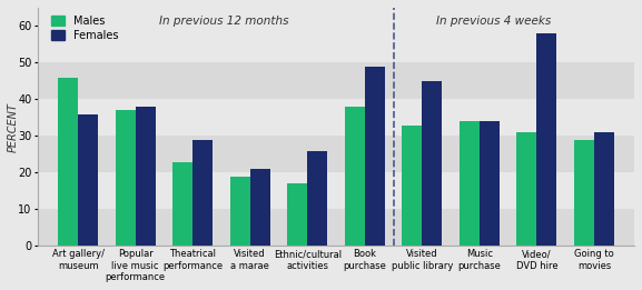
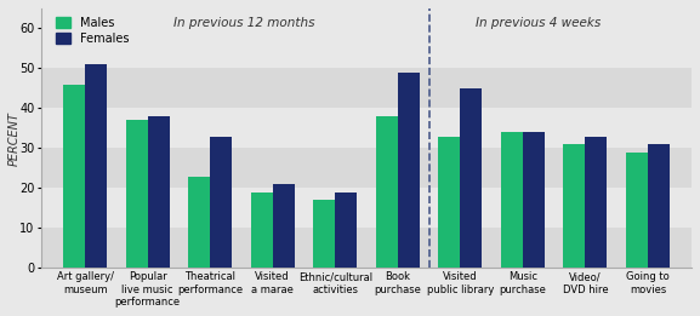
Females/Art gallery/ museum: 36 -> 51
Females/Theatrical performance: 29 -> 33
Females/Ethnic/cultural activities: 26 -> 19
Females/Video/ DVD hire: 58 -> 33
